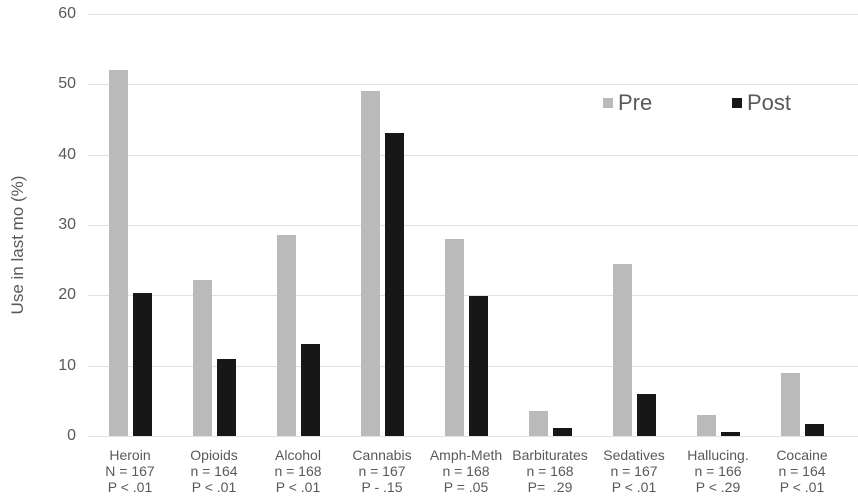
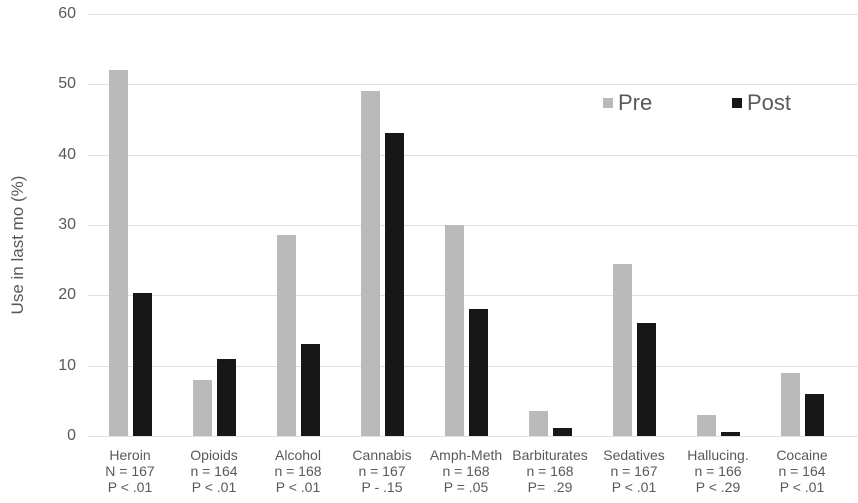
Pre/Opioids: 22 -> 8
Pre/Amph-Meth: 28 -> 30
Post/Amph-Meth: 20 -> 18
Post/Sedatives: 6 -> 16
Post/Cocaine: 2 -> 6
